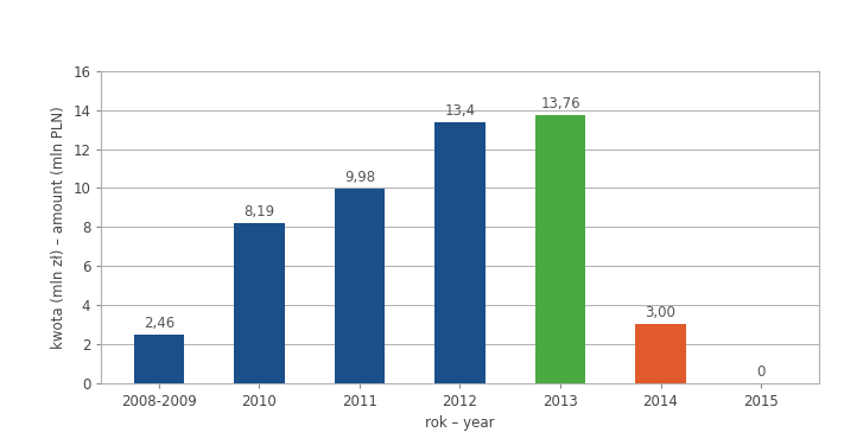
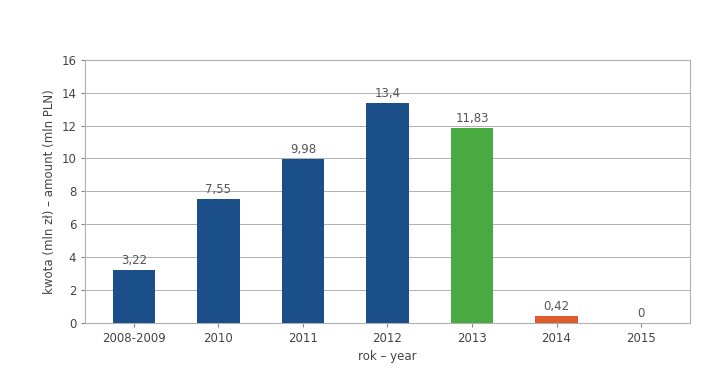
2008-2009: 2,46 -> 3,22
2010: 8,19 -> 7,55
2013: 13,76 -> 11,83
2014: 3,00 -> 0,42
